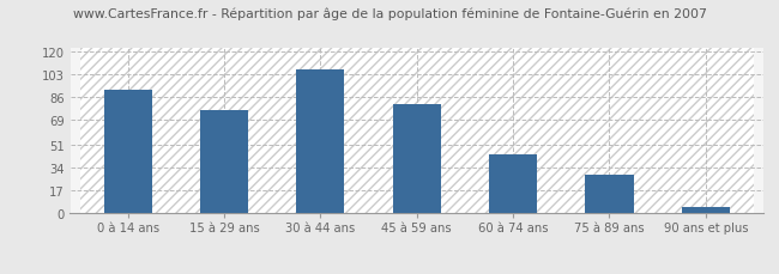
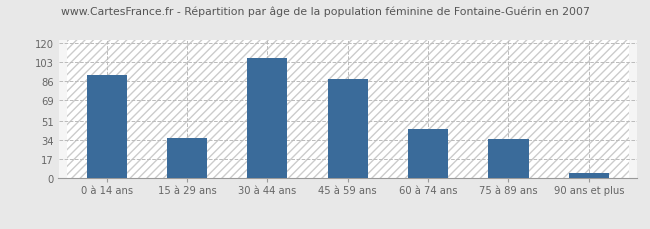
15 à 29 ans: 76 -> 36
45 à 59 ans: 81 -> 88
75 à 89 ans: 29 -> 35
